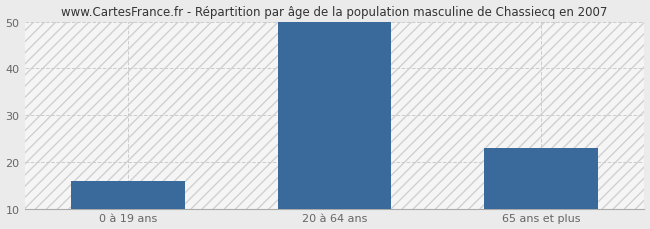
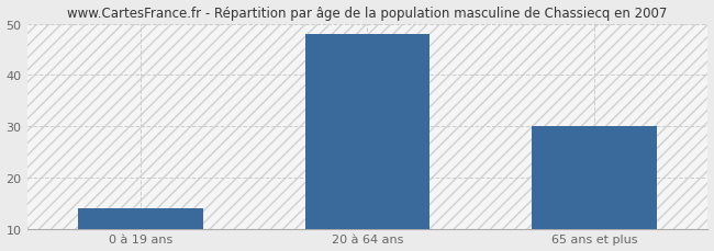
0 à 19 ans: 16 -> 14
20 à 64 ans: 50 -> 48
65 ans et plus: 23 -> 30
